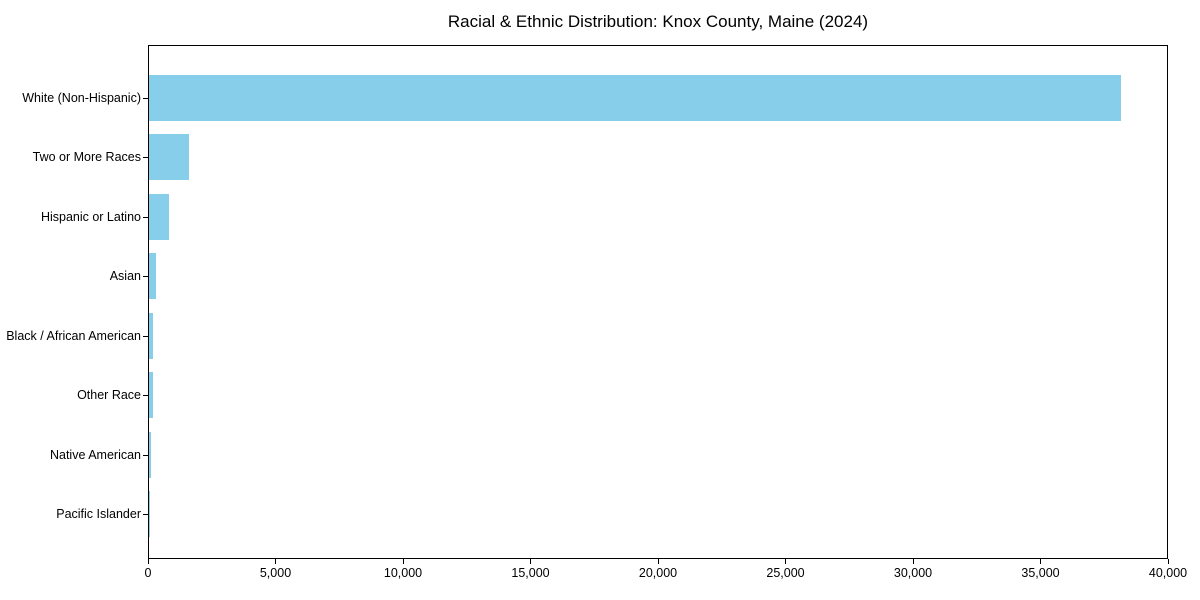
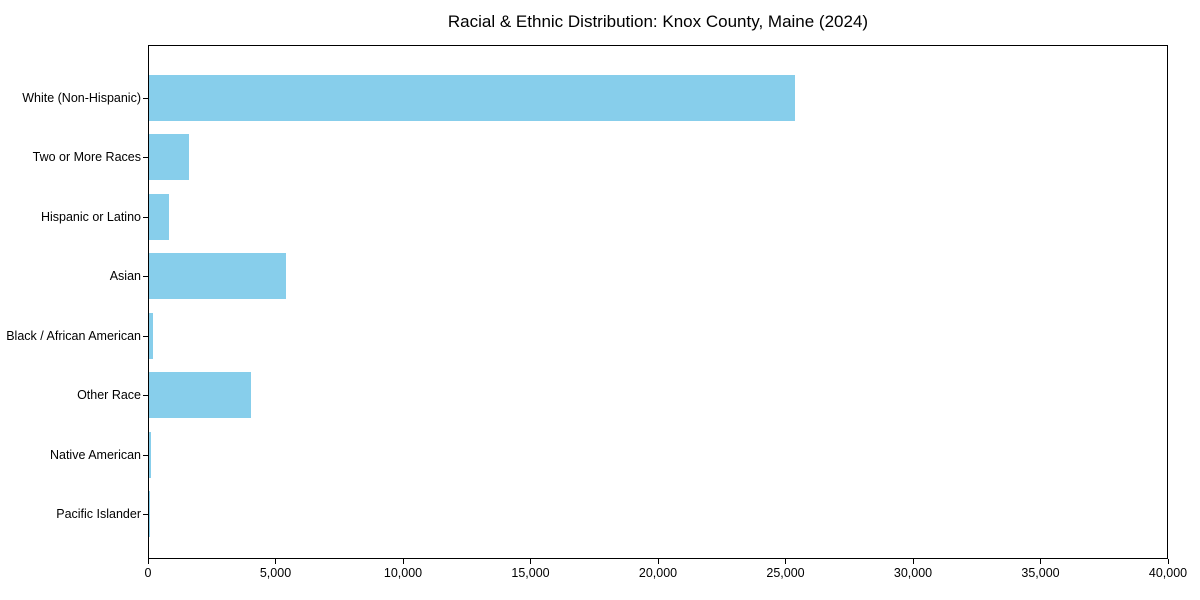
White (Non-Hispanic): 38200 -> 25400
Asian: 300 -> 5400
Other Race: 100 -> 4000
